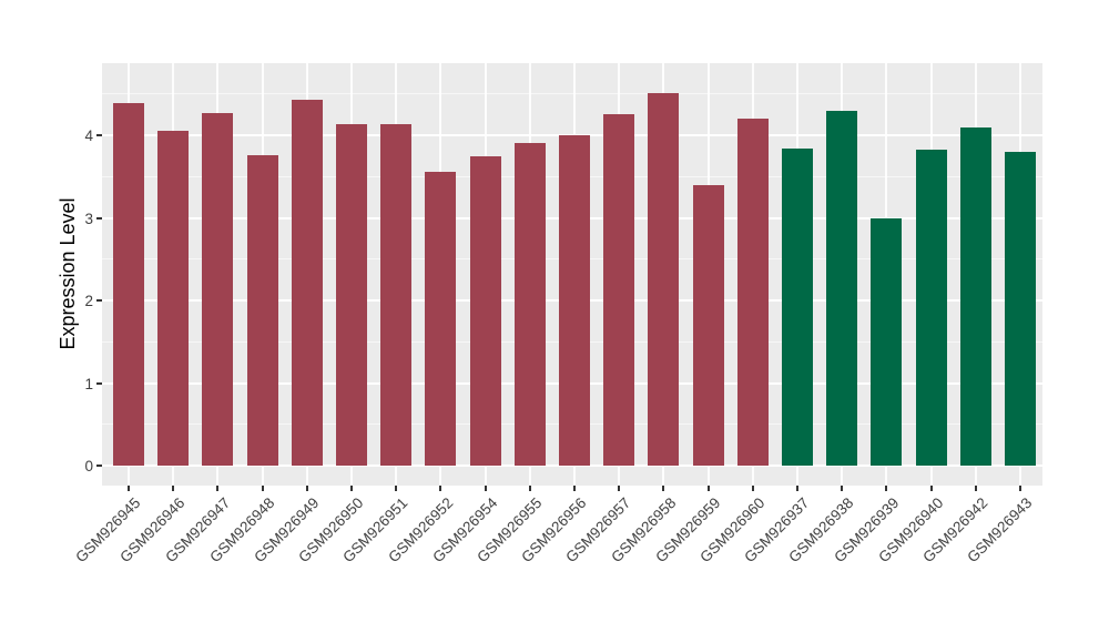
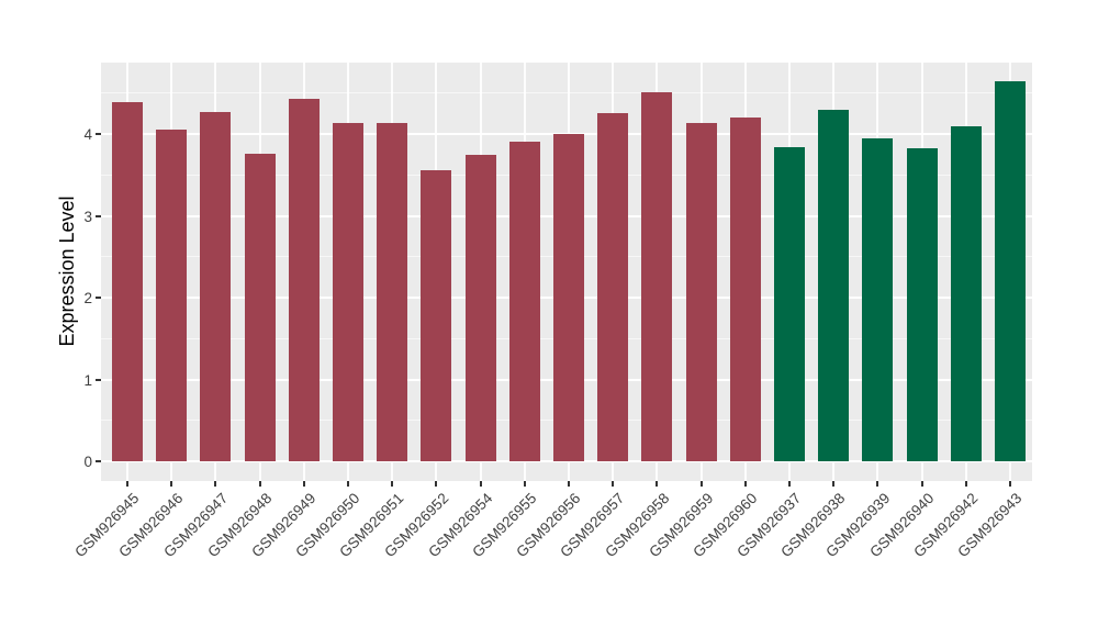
GSM926959: 3.4 -> 4.1
GSM926939: 3.0 -> 3.9
GSM926943: 3.8 -> 4.6
